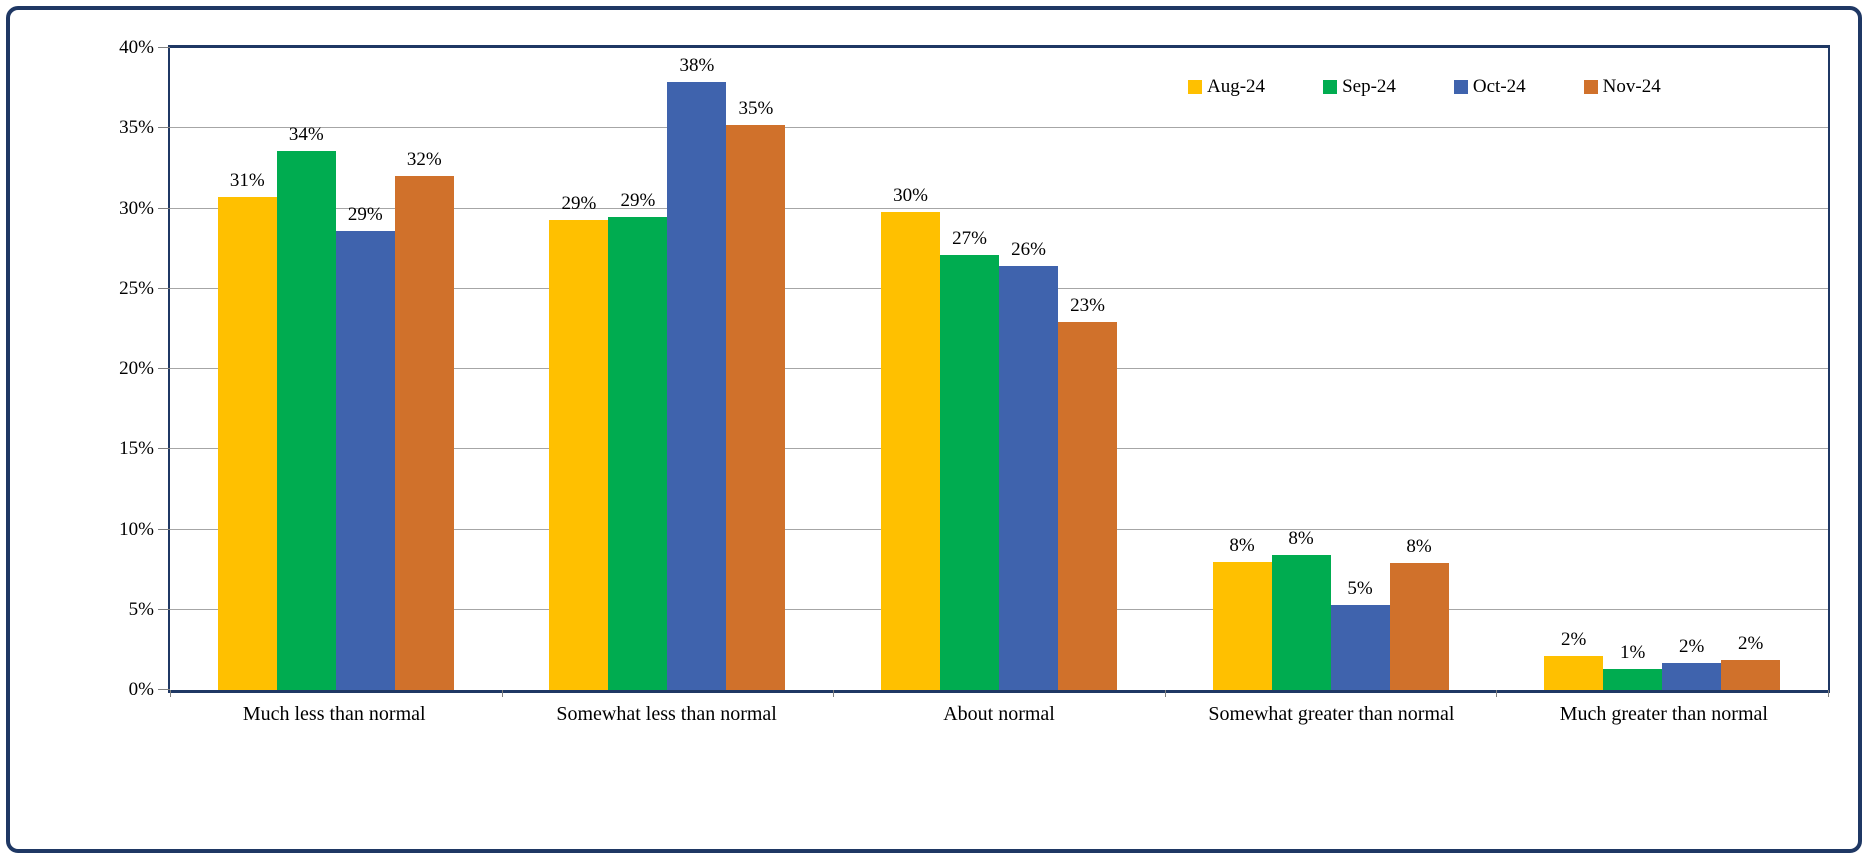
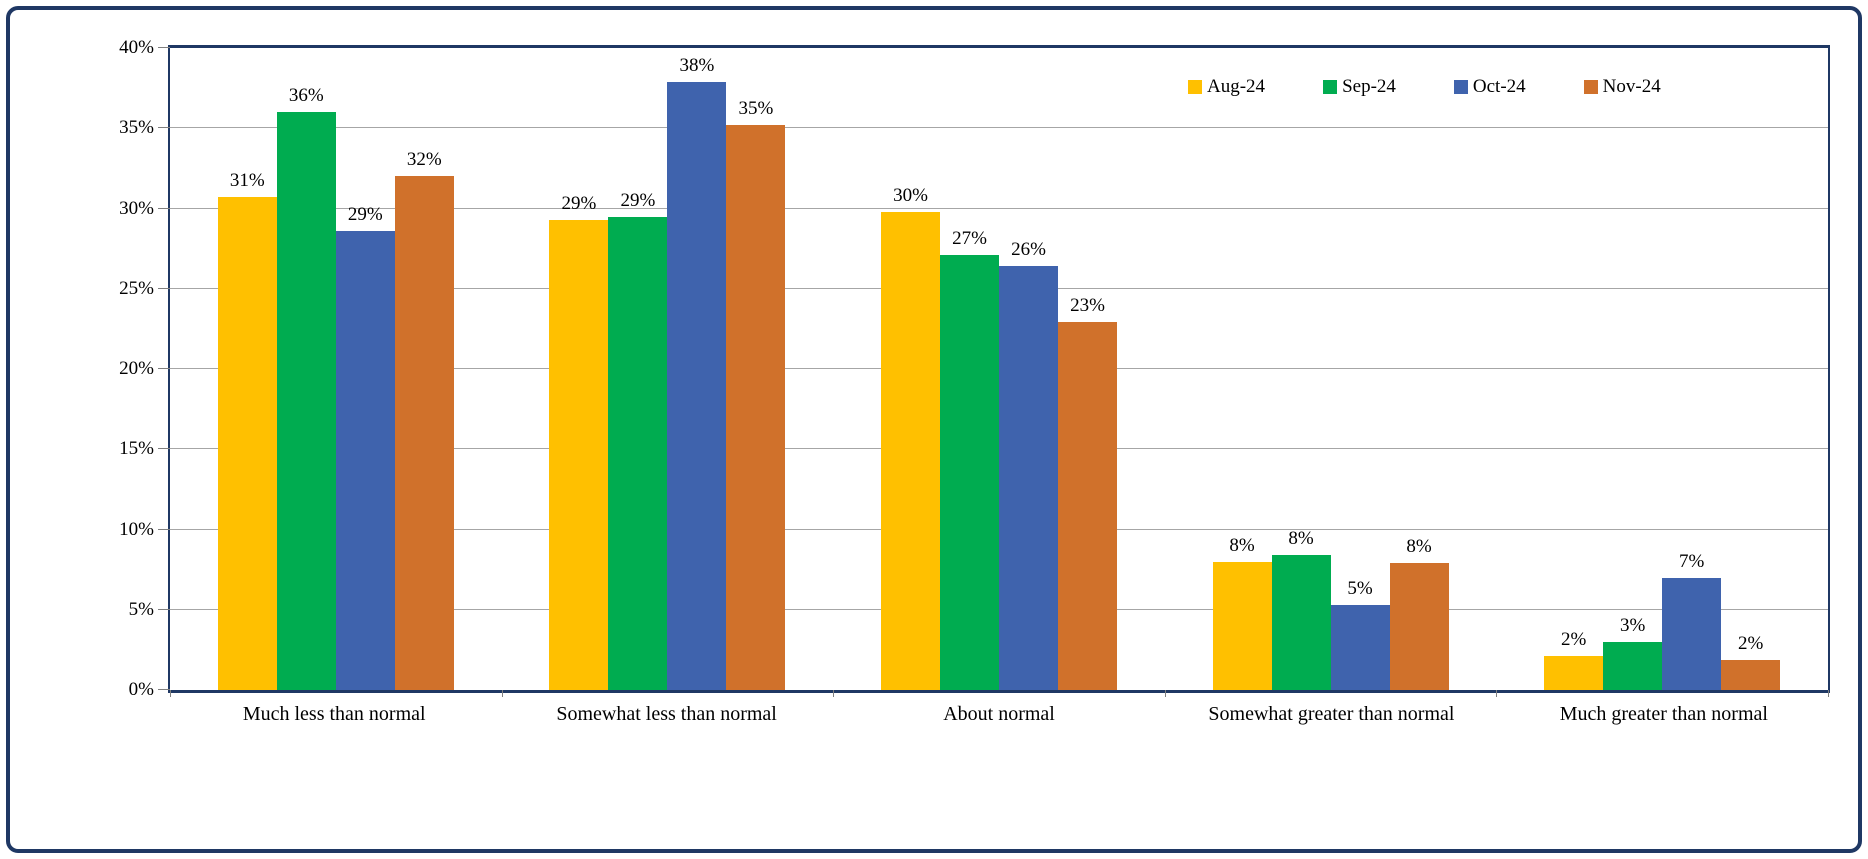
Sep-24/Much less than normal: 34% -> 36%
Sep-24/Much greater than normal: 1% -> 3%
Oct-24/Much greater than normal: 2% -> 7%
